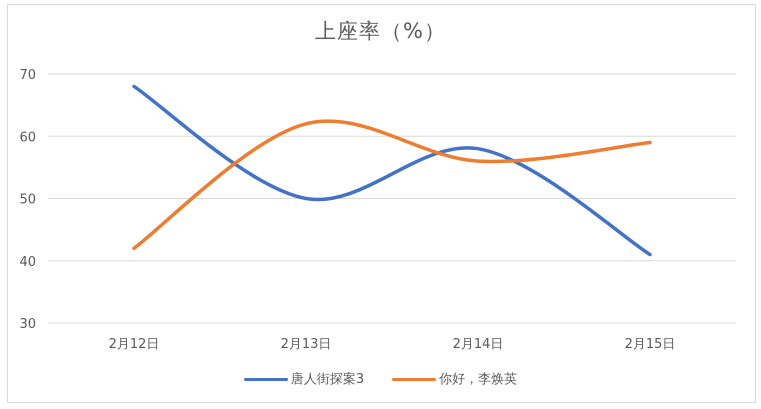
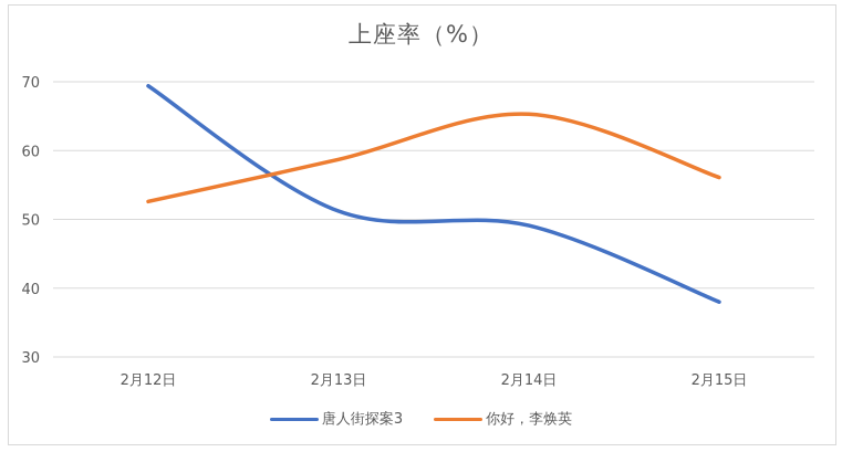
唐人街探案3/2月12日: 68 -> 69
你好，李焕英/2月12日: 42 -> 53
唐人街探案3/2月13日: 50 -> 51
你好，李焕英/2月13日: 62 -> 59
唐人街探案3/2月14日: 58 -> 49
你好，李焕英/2月14日: 56 -> 65
唐人街探案3/2月15日: 41 -> 38
你好，李焕英/2月15日: 59 -> 56
